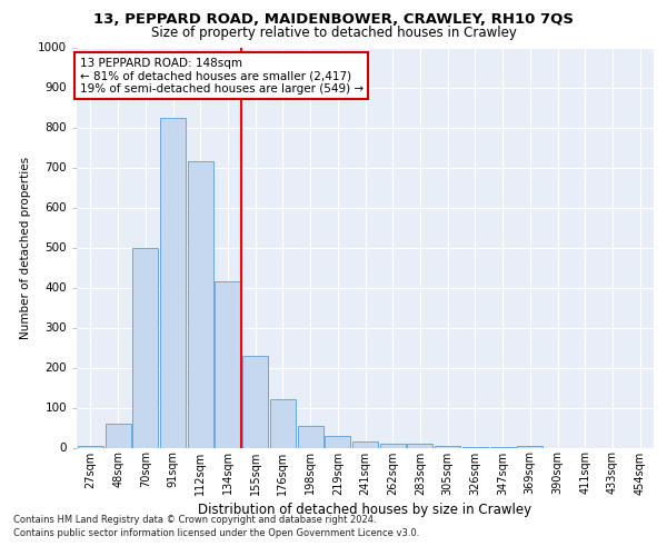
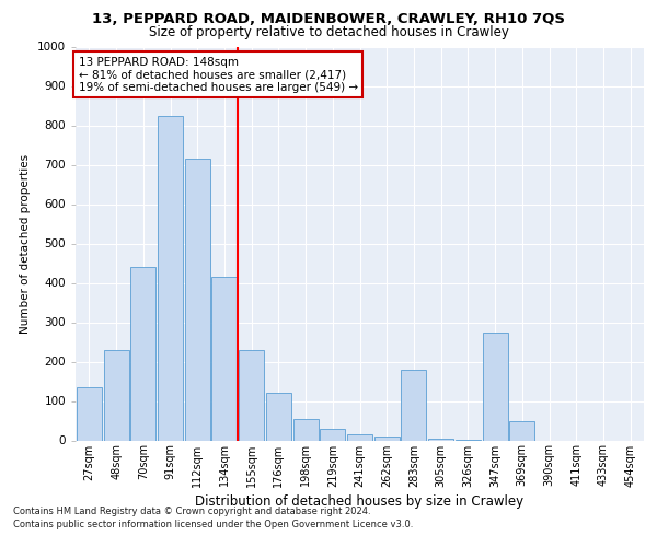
27sqm: 5 -> 135
48sqm: 60 -> 230
70sqm: 500 -> 440
283sqm: 10 -> 180
347sqm: 2 -> 275
369sqm: 5 -> 50
